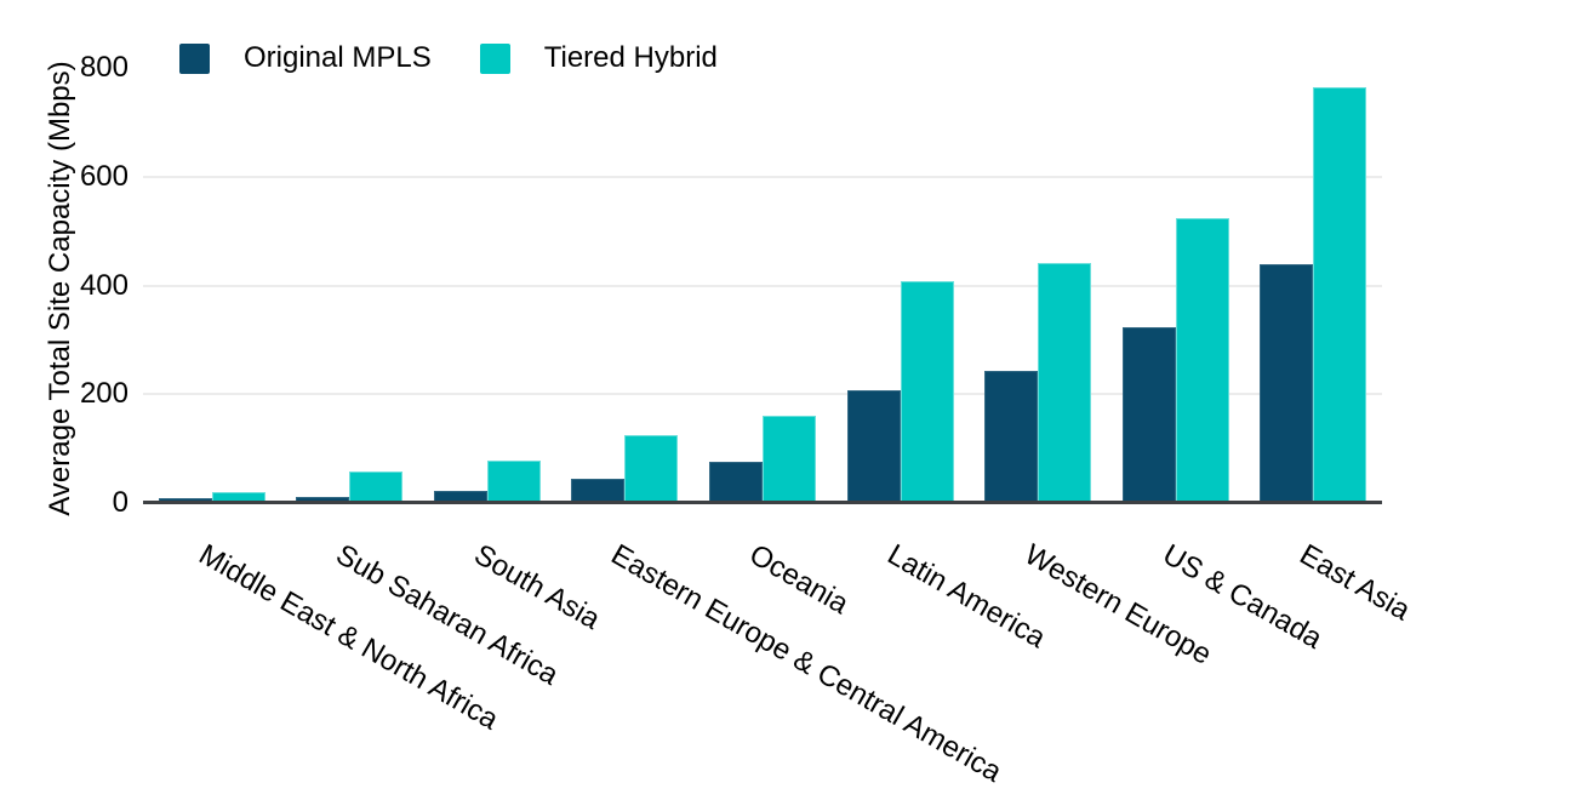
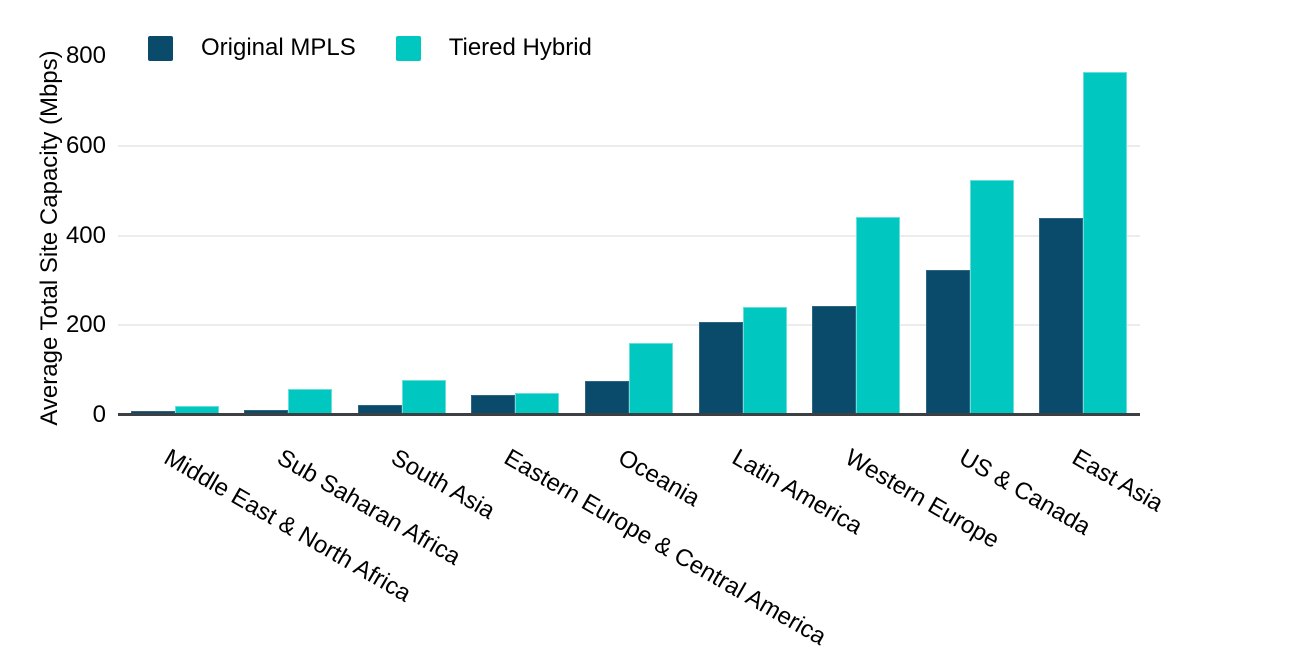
Tiered Hybrid/Eastern Europe & Central America: 120 -> 50
Tiered Hybrid/Latin America: 410 -> 240
